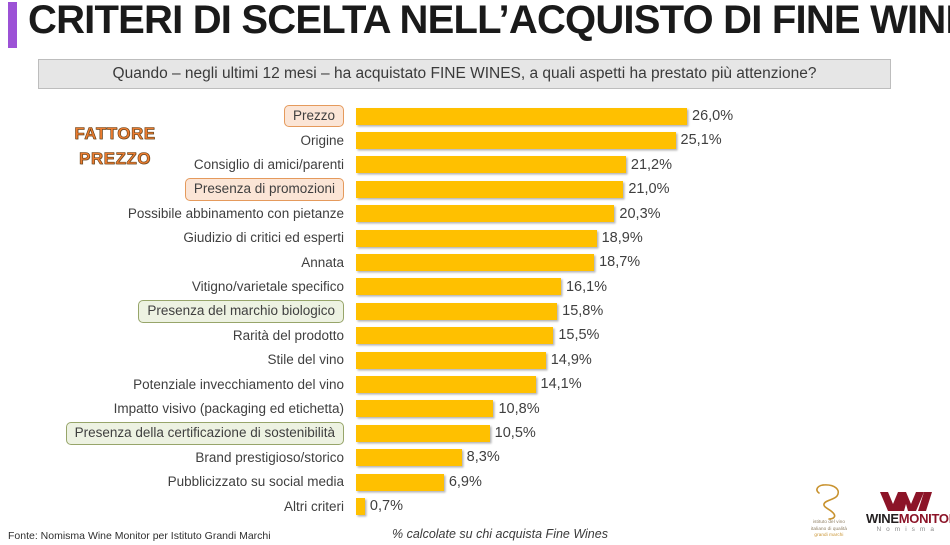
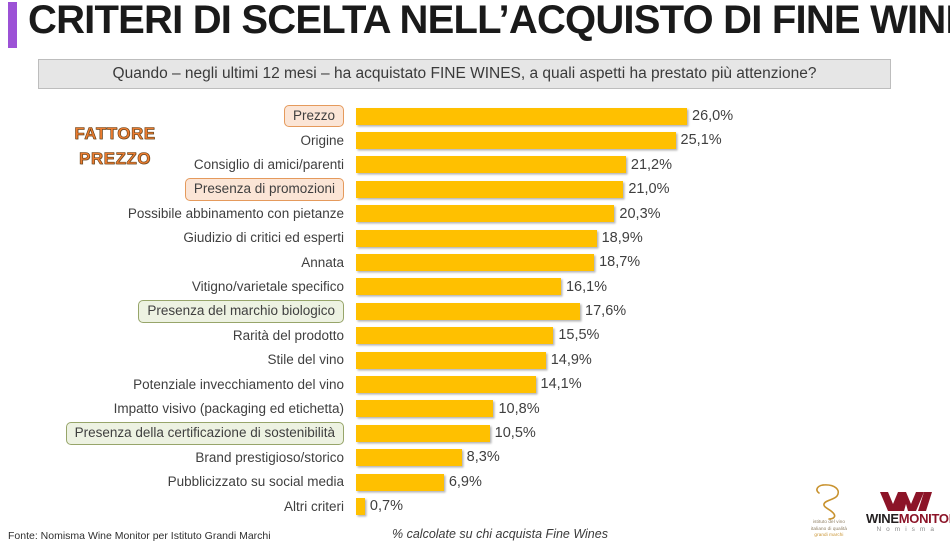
Presenza del marchio biologico: 15,8% -> 17,6%
